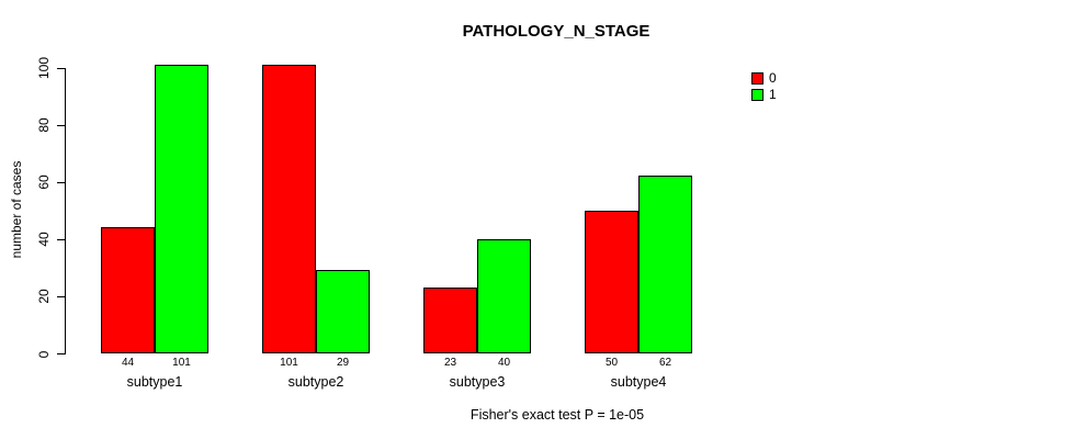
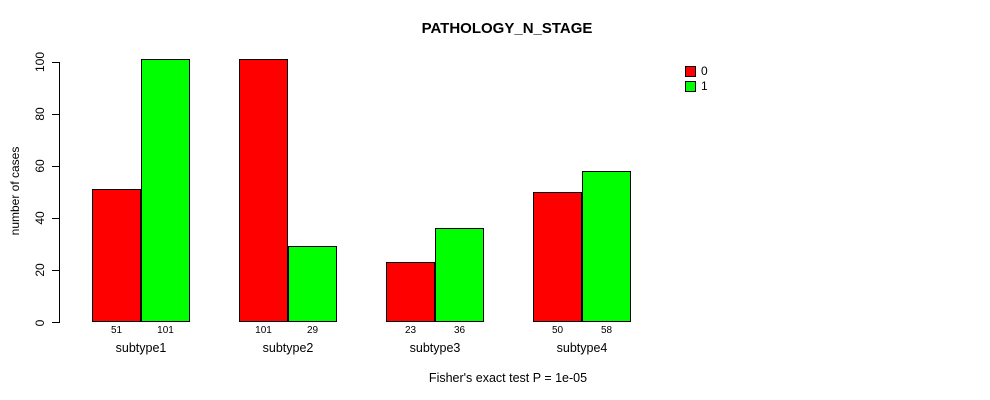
0/subtype1: 44 -> 51
1/subtype3: 40 -> 36
1/subtype4: 62 -> 58
